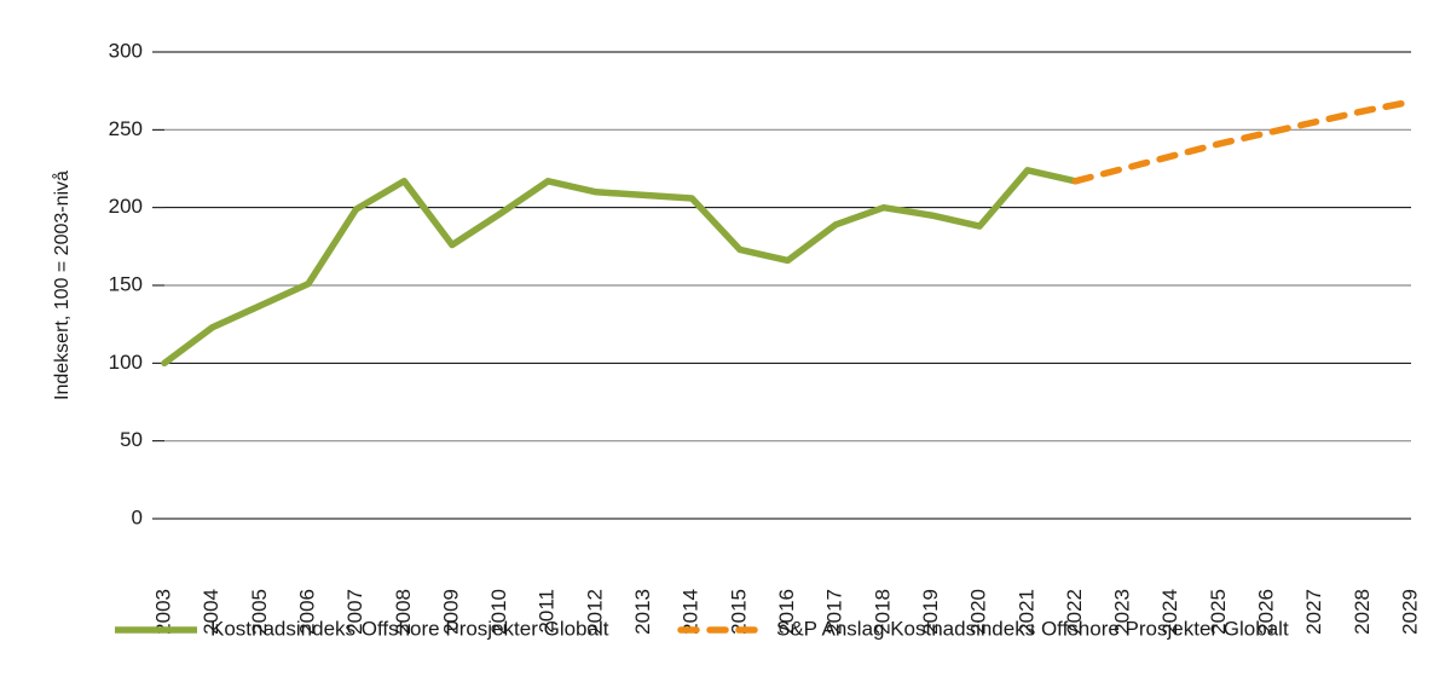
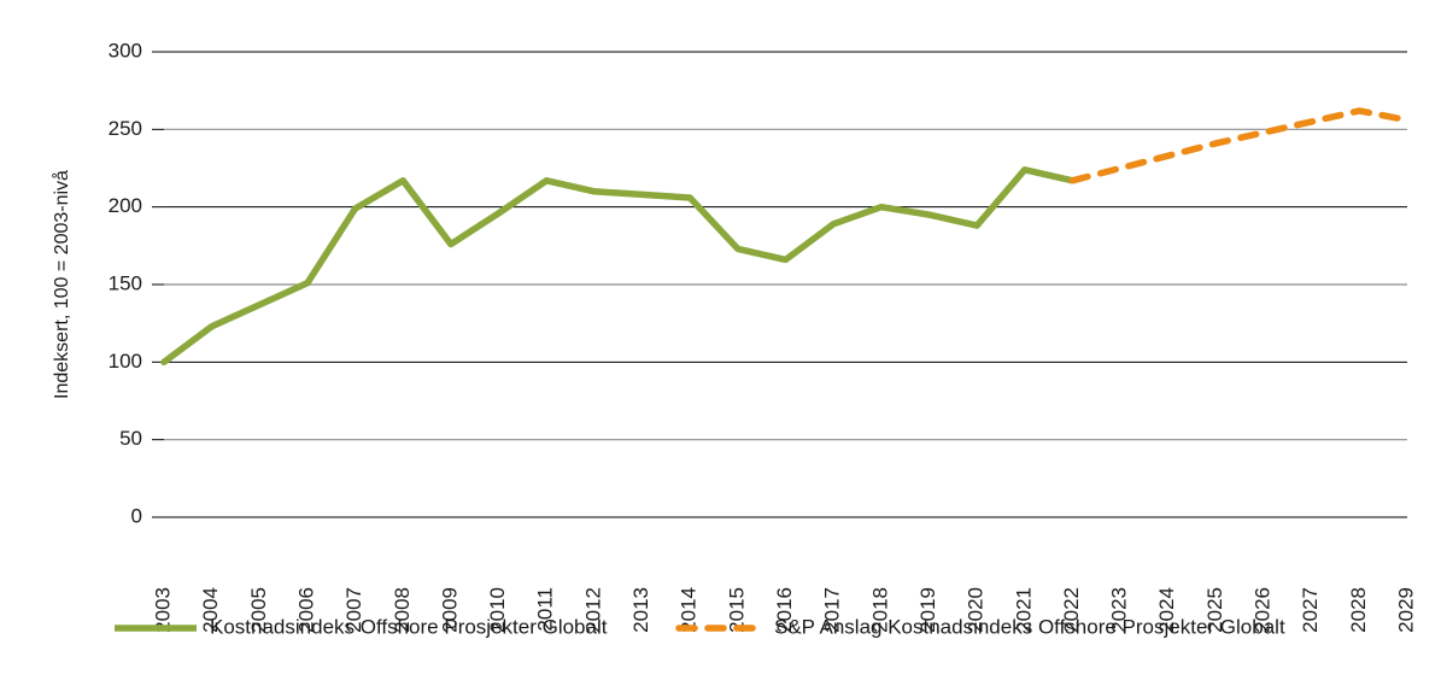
S&P Anslag Kostnadsindeks Offshore Prosjekter Globalt/2029: 268 -> 256
